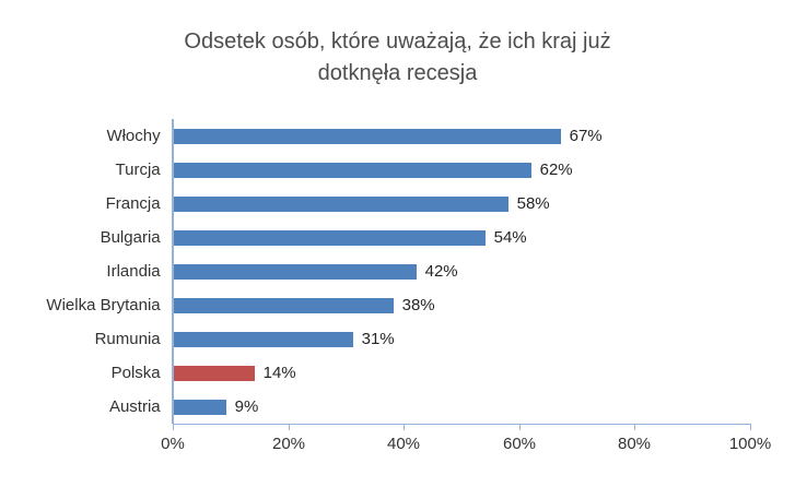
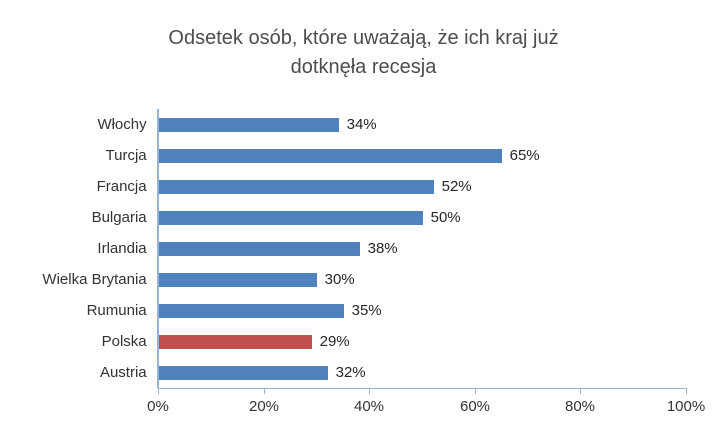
Włochy: 67% -> 34%
Turcja: 62% -> 65%
Francja: 58% -> 52%
Bulgaria: 54% -> 50%
Irlandia: 42% -> 38%
Wielka Brytania: 38% -> 30%
Rumunia: 31% -> 35%
Polska: 14% -> 29%
Austria: 9% -> 32%
